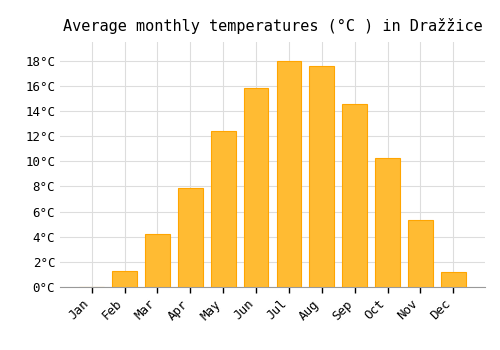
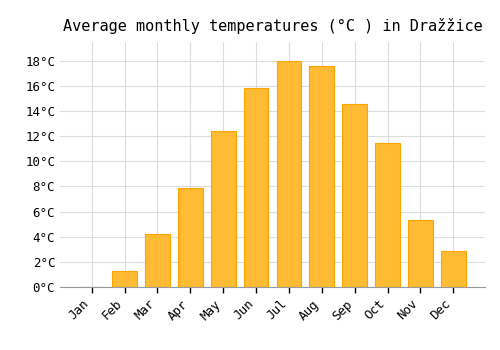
Oct: 10.3°C -> 11.5°C
Dec: 1.2°C -> 2.9°C
